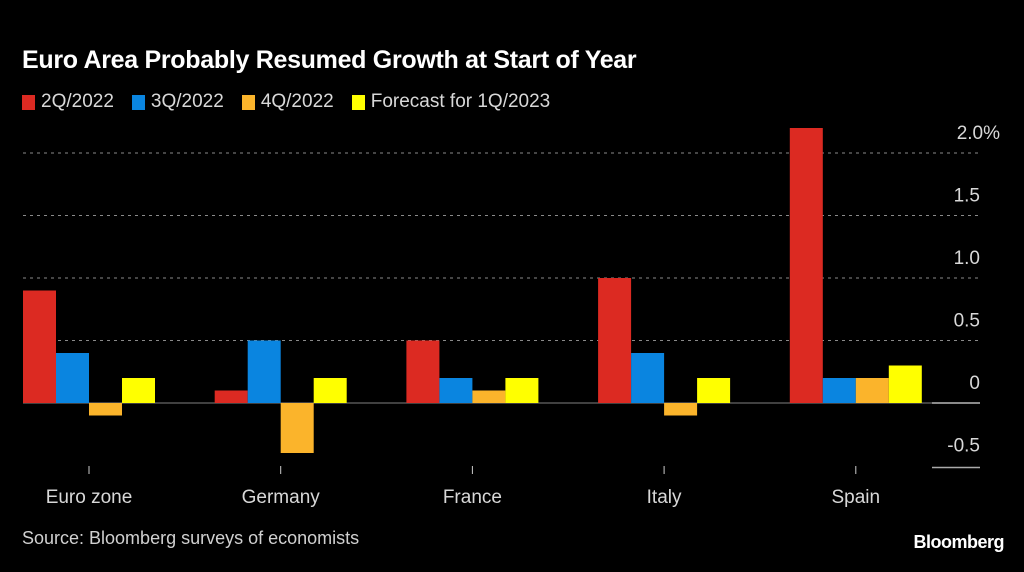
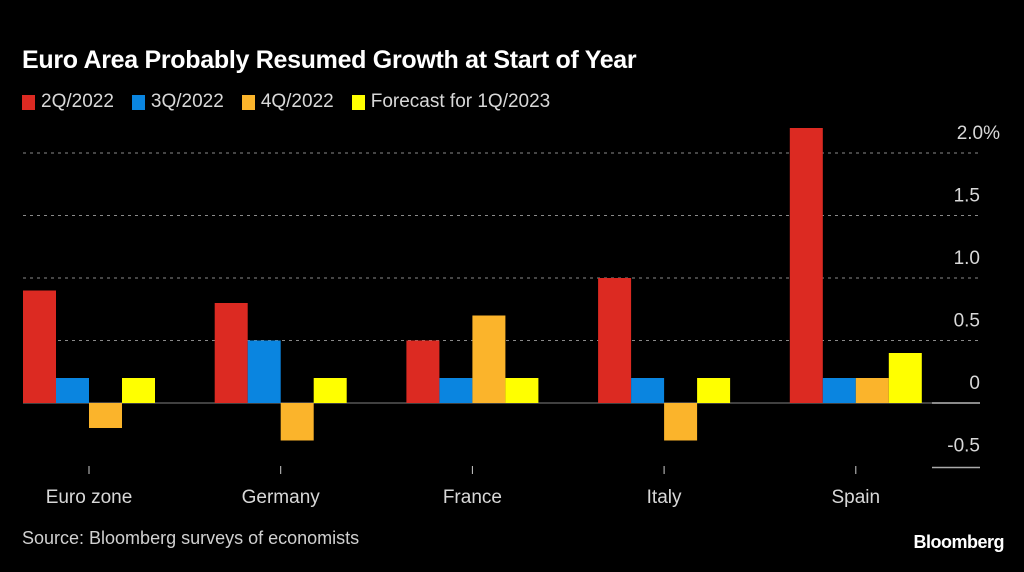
3Q/2022/Euro zone: 0.4 -> 0.2
4Q/2022/Euro zone: -0.1 -> -0.2
2Q/2022/Germany: 0.1 -> 0.8
4Q/2022/Germany: -0.4 -> -0.3
4Q/2022/France: 0.1 -> 0.7
3Q/2022/Italy: 0.4 -> 0.2
4Q/2022/Italy: -0.1 -> -0.3
Forecast for 1Q/2023/Spain: 0.3 -> 0.4
